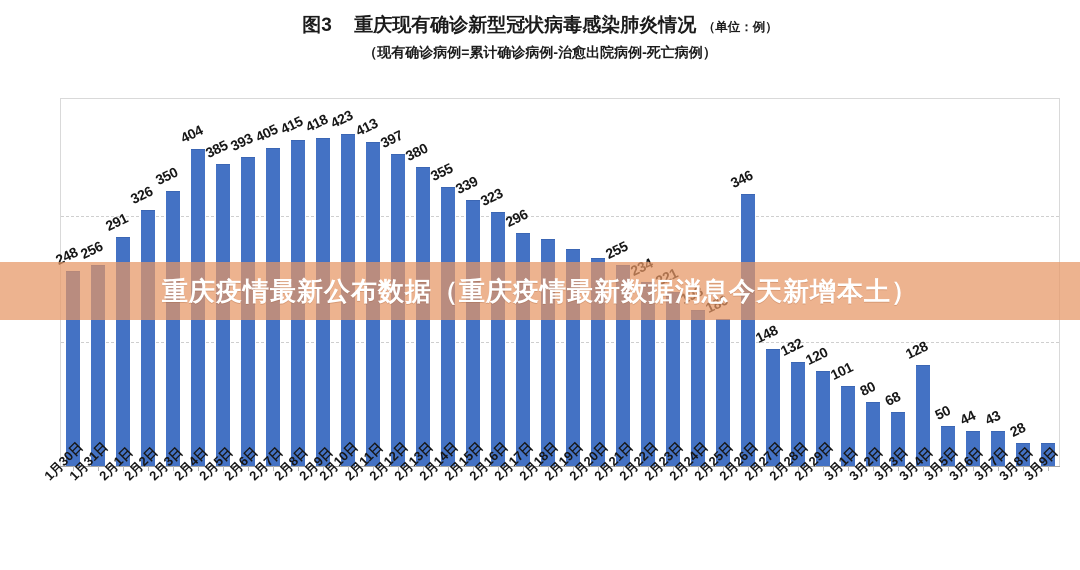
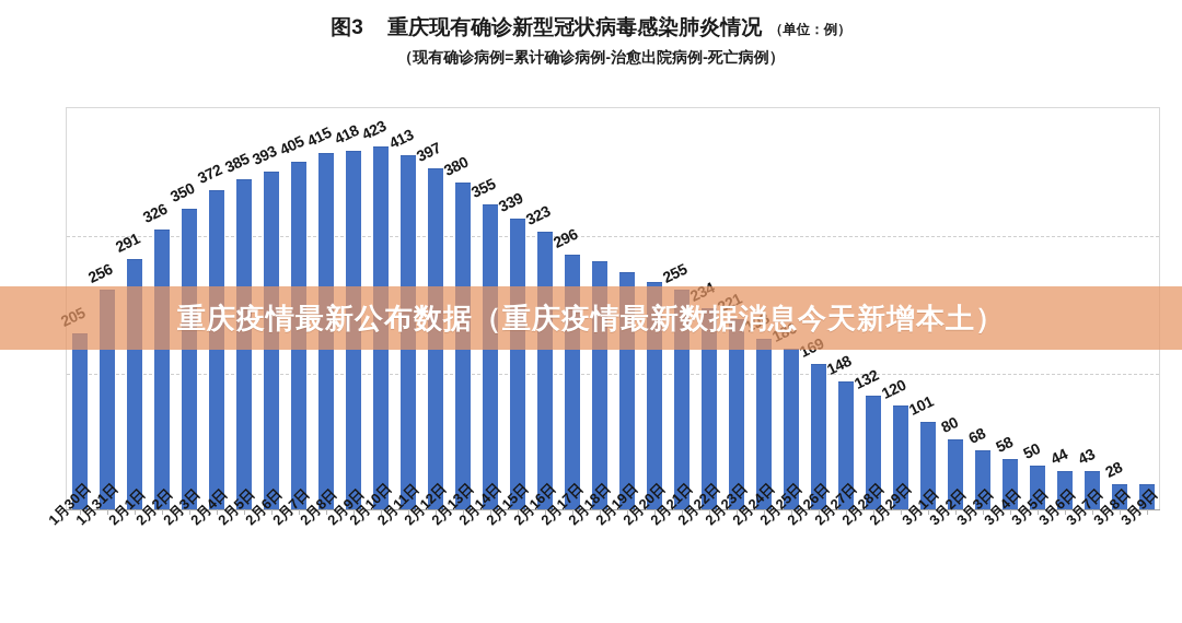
1月30日: 248 -> 205
2月4日: 404 -> 372
2月26日: 346 -> 169
3月4日: 128 -> 58
